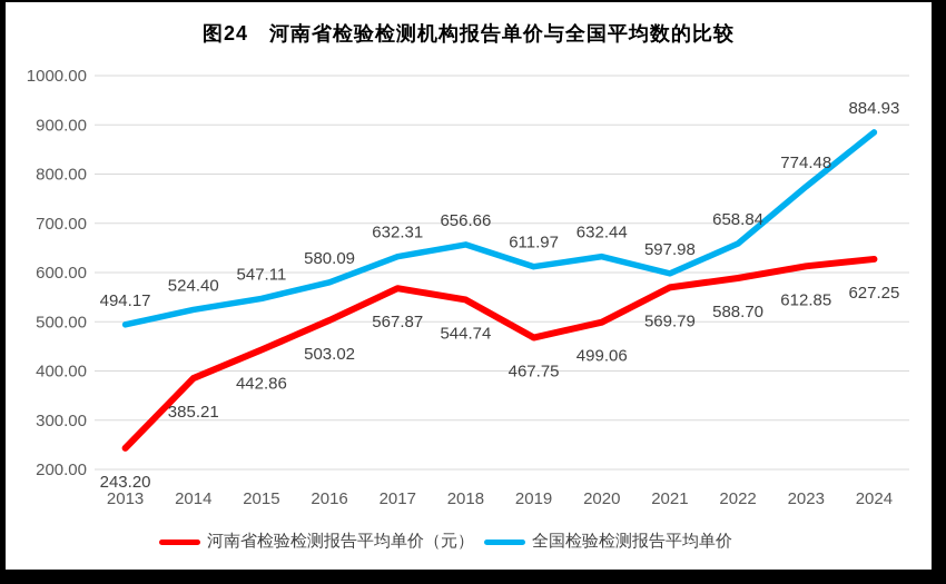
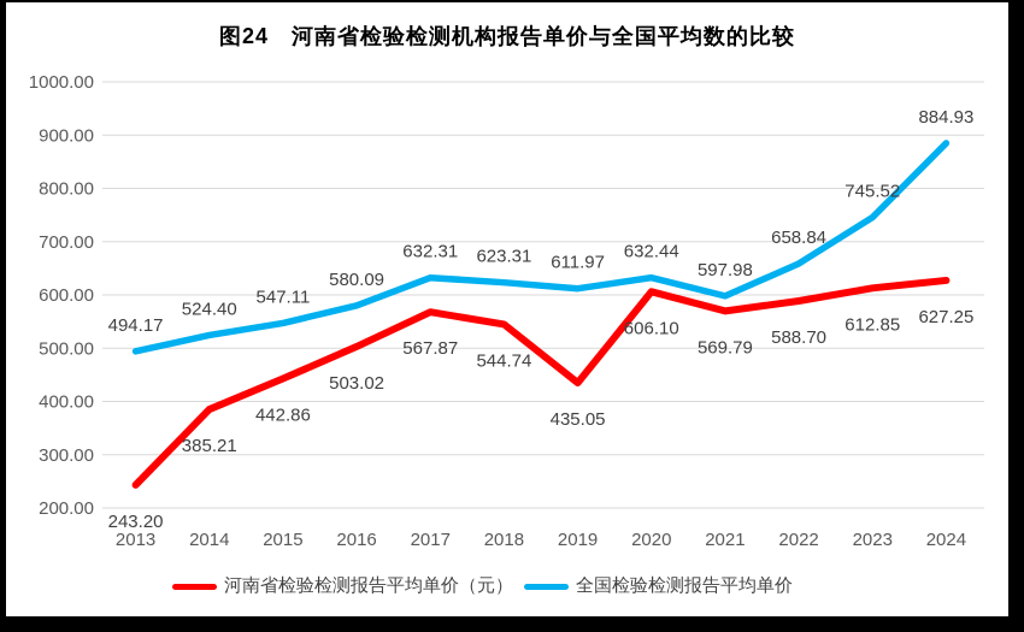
全国检验检测报告平均单价/2018: 656.66 -> 623.31
河南省检验检测报告平均单价（元）/2019: 467.75 -> 435.05
河南省检验检测报告平均单价（元）/2020: 499.06 -> 606.10
全国检验检测报告平均单价/2023: 774.48 -> 745.52
